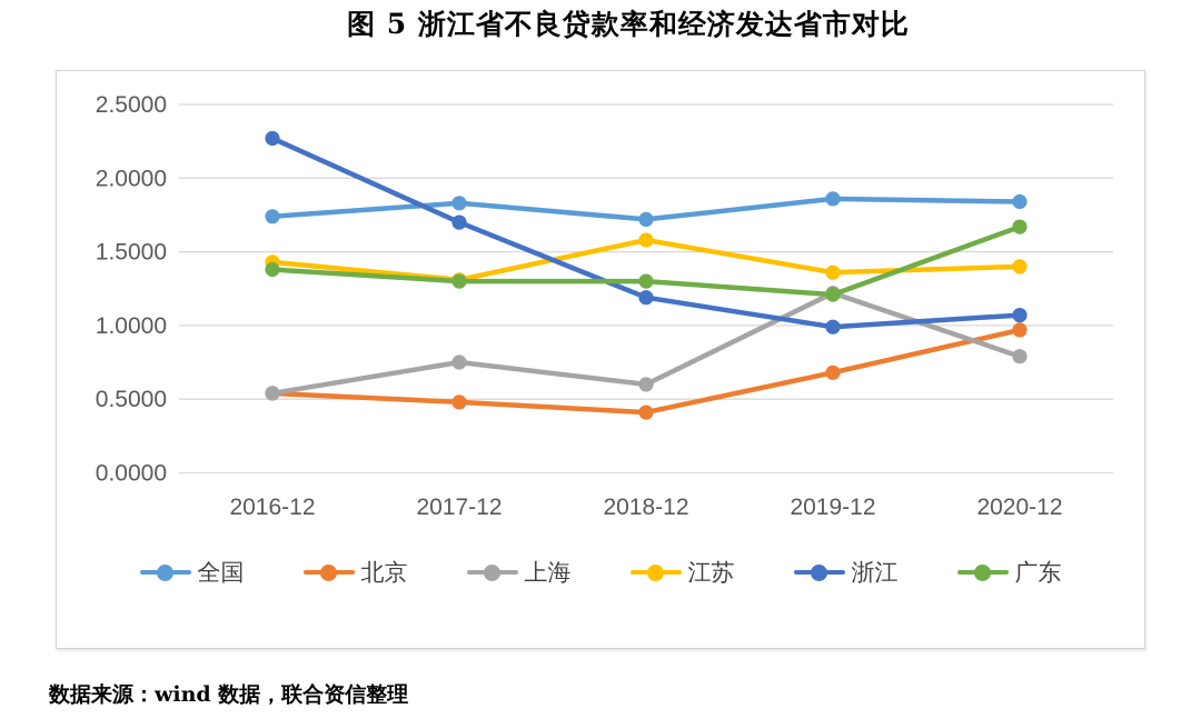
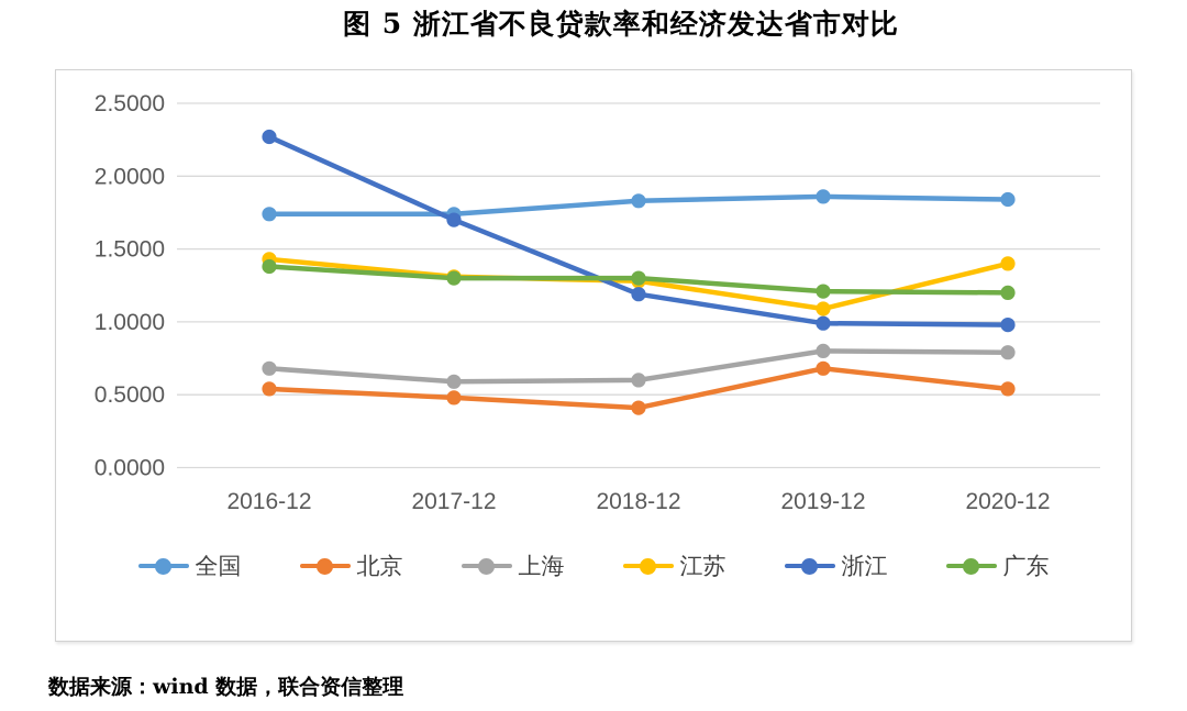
上海/2016-12: 0.54 -> 0.68
全国/2017-12: 1.83 -> 1.74
上海/2017-12: 0.75 -> 0.59
全国/2018-12: 1.72 -> 1.83
江苏/2018-12: 1.58 -> 1.28
上海/2019-12: 1.22 -> 0.80
江苏/2019-12: 1.36 -> 1.09
北京/2020-12: 0.97 -> 0.54
浙江/2020-12: 1.07 -> 0.98
广东/2020-12: 1.67 -> 1.20
